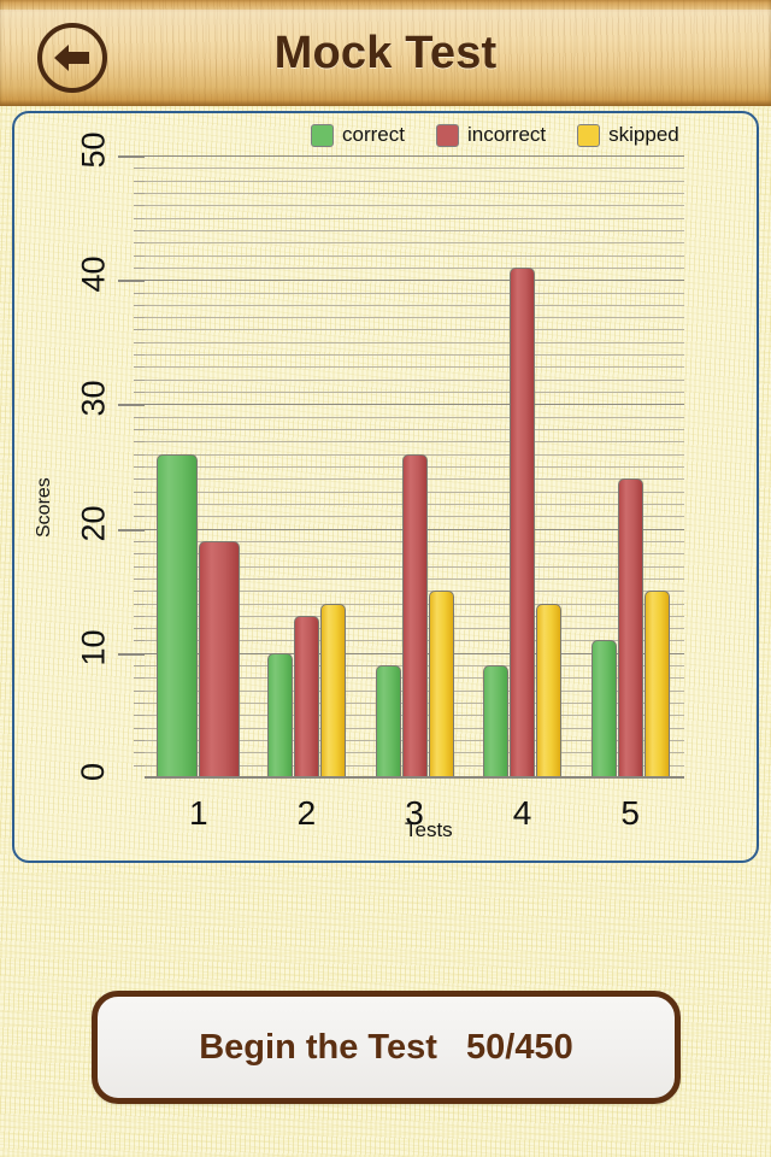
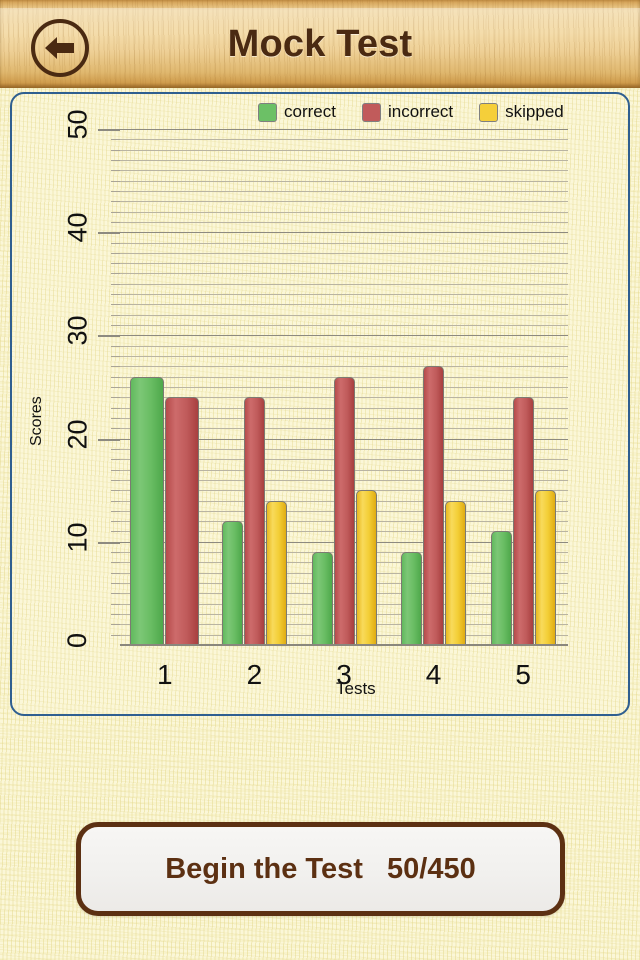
incorrect/1: 19 -> 24
correct/2: 10 -> 12
incorrect/2: 13 -> 24
incorrect/4: 41 -> 27
